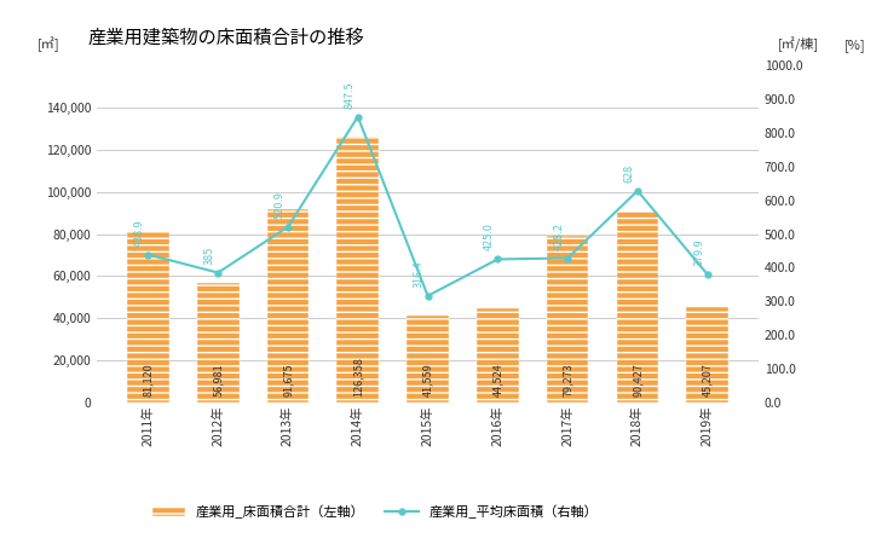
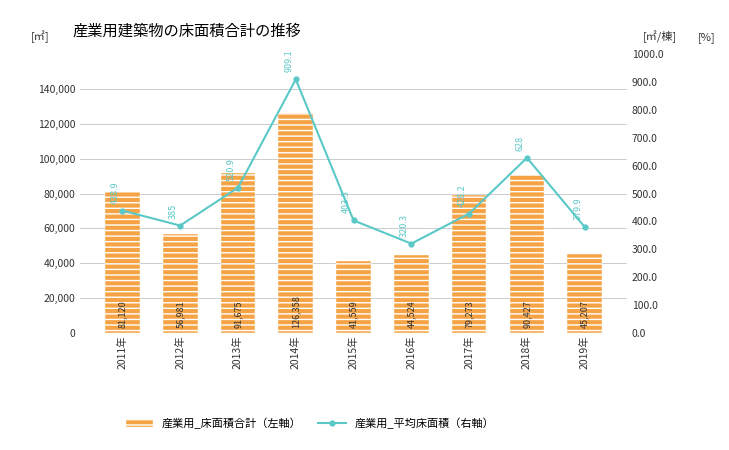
産業用_平均床面積（右軸）/2014年: 847.5 -> 909.1
産業用_平均床面積（右軸）/2015年: 316.4 -> 403.5
産業用_平均床面積（右軸）/2016年: 425.0 -> 320.3
